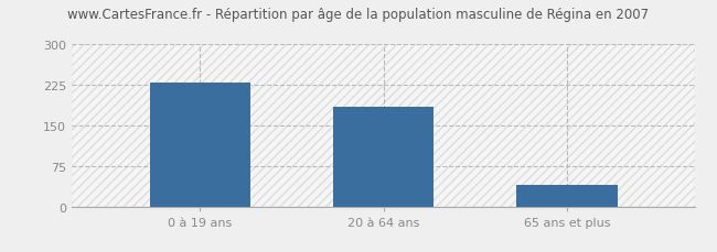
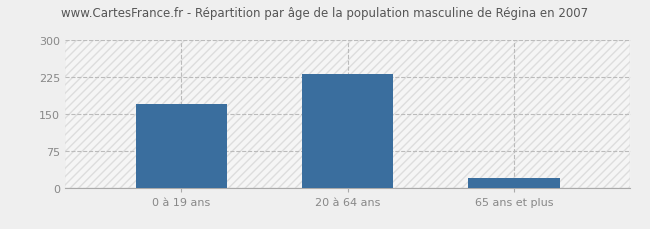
0 à 19 ans: 230 -> 170
20 à 64 ans: 185 -> 232
65 ans et plus: 40 -> 20
